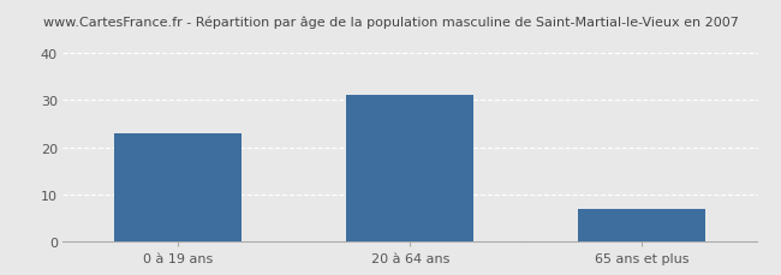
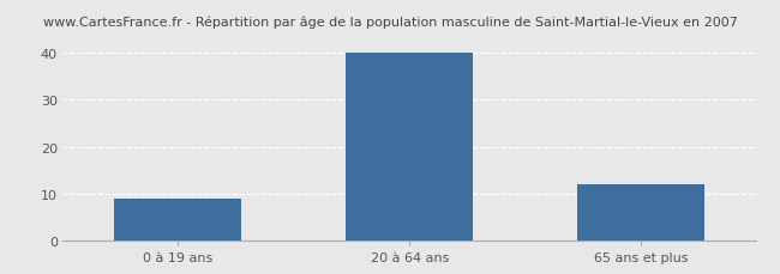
0 à 19 ans: 23 -> 9
20 à 64 ans: 31 -> 40
65 ans et plus: 7 -> 12
